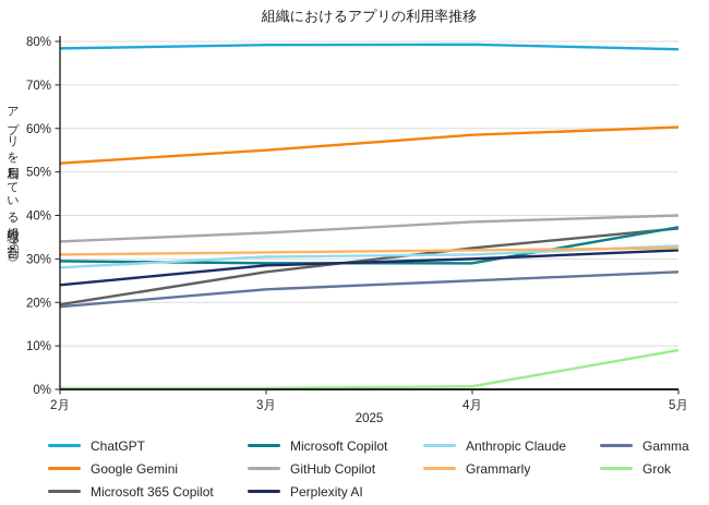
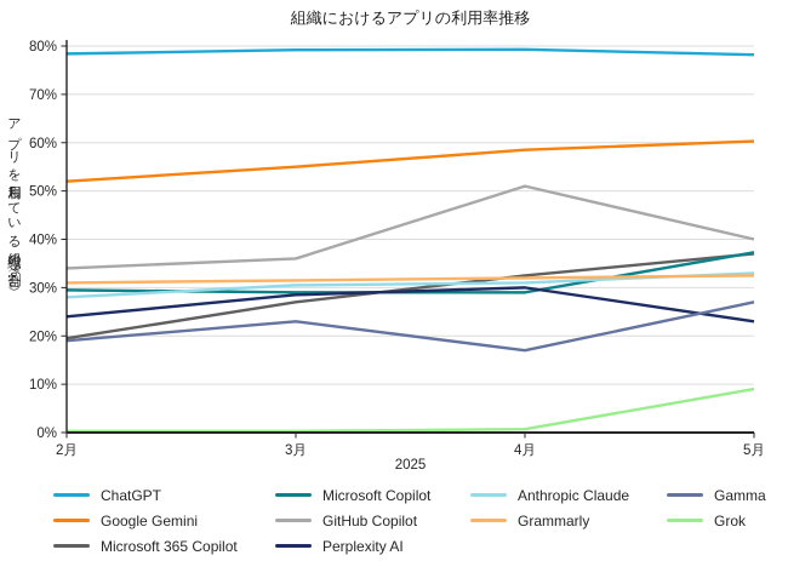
GitHub Copilot/4月: 38% -> 51%
Gamma/4月: 25% -> 17%
Perplexity AI/5月: 32% -> 23%
